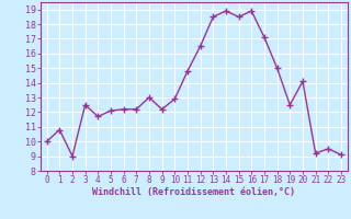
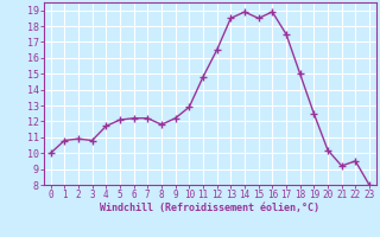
2: 9.0 -> 10.9
3: 12.5 -> 10.8
8: 13.0 -> 11.8
17: 17.1 -> 17.5
20: 14.1 -> 10.2
23: 9.1 -> 8.0
